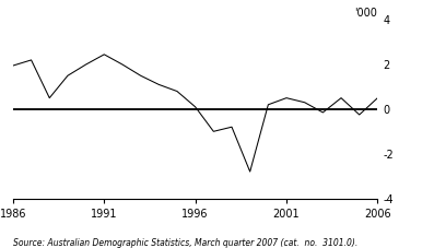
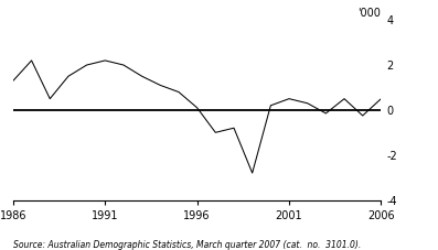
1986: 1.95 -> 1.30
1991: 2.45 -> 2.20
